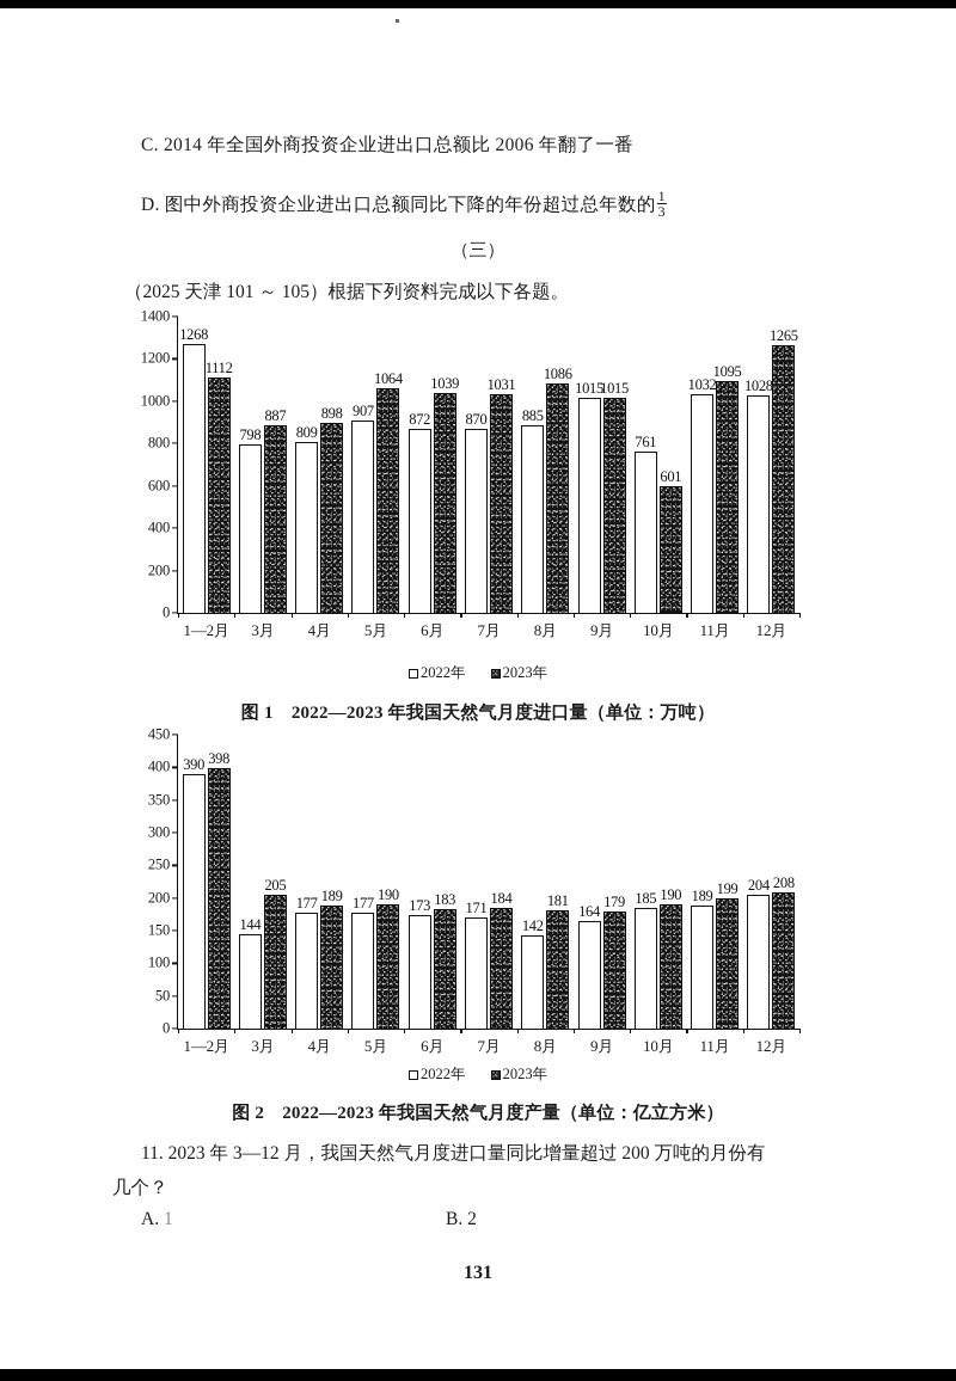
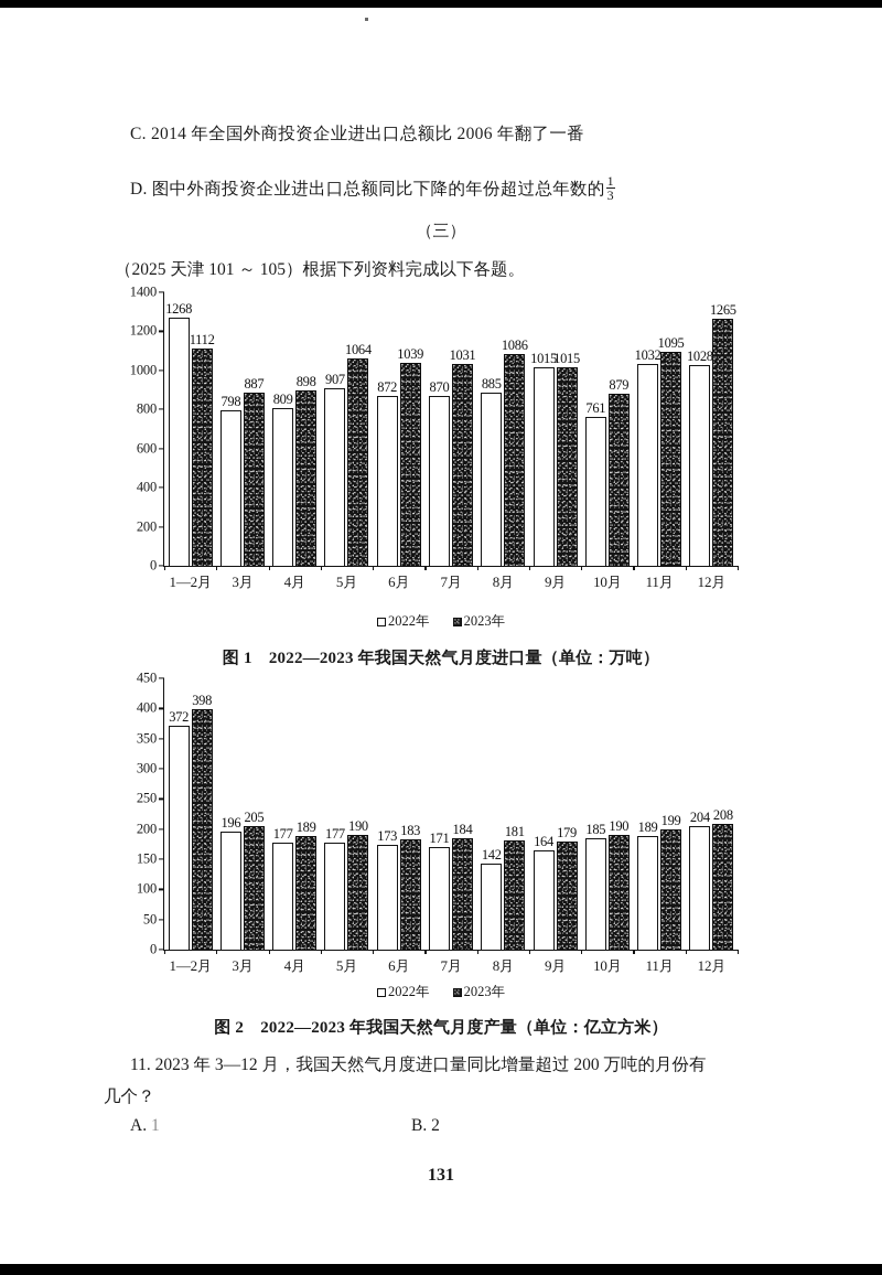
图 1 2022—2023 年我国天然气月度进口量（单位：万吨）/2023年/10月: 601 -> 879
图 2 2022—2023 年我国天然气月度产量（单位：亿立方米）/2022年/1—2月: 390 -> 372
图 2 2022—2023 年我国天然气月度产量（单位：亿立方米）/2022年/3月: 144 -> 196
